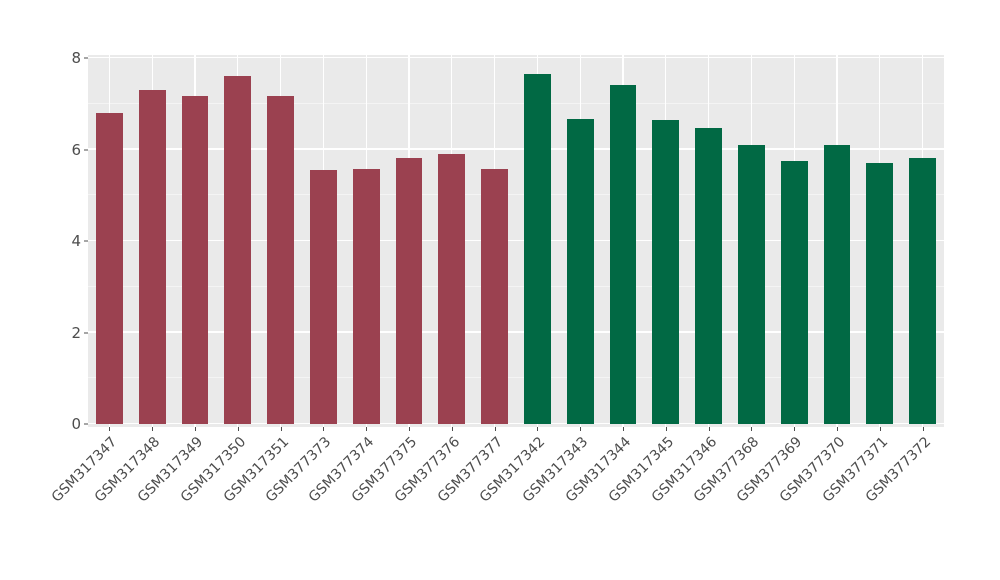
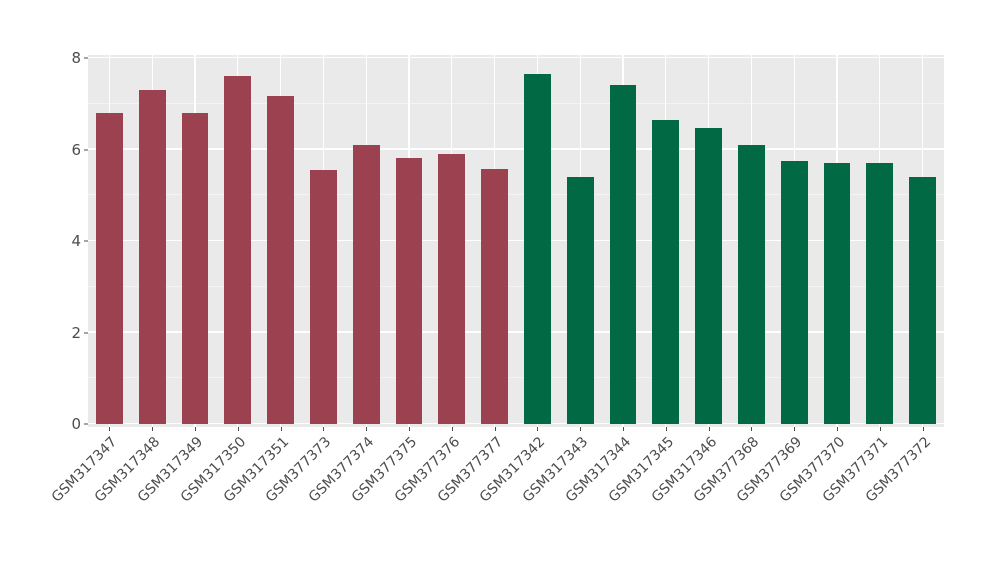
GSM317349: 7.2 -> 6.8
GSM377374: 5.6 -> 6.1
GSM317343: 6.7 -> 5.4
GSM377370: 6.1 -> 5.7
GSM377372: 5.8 -> 5.4
